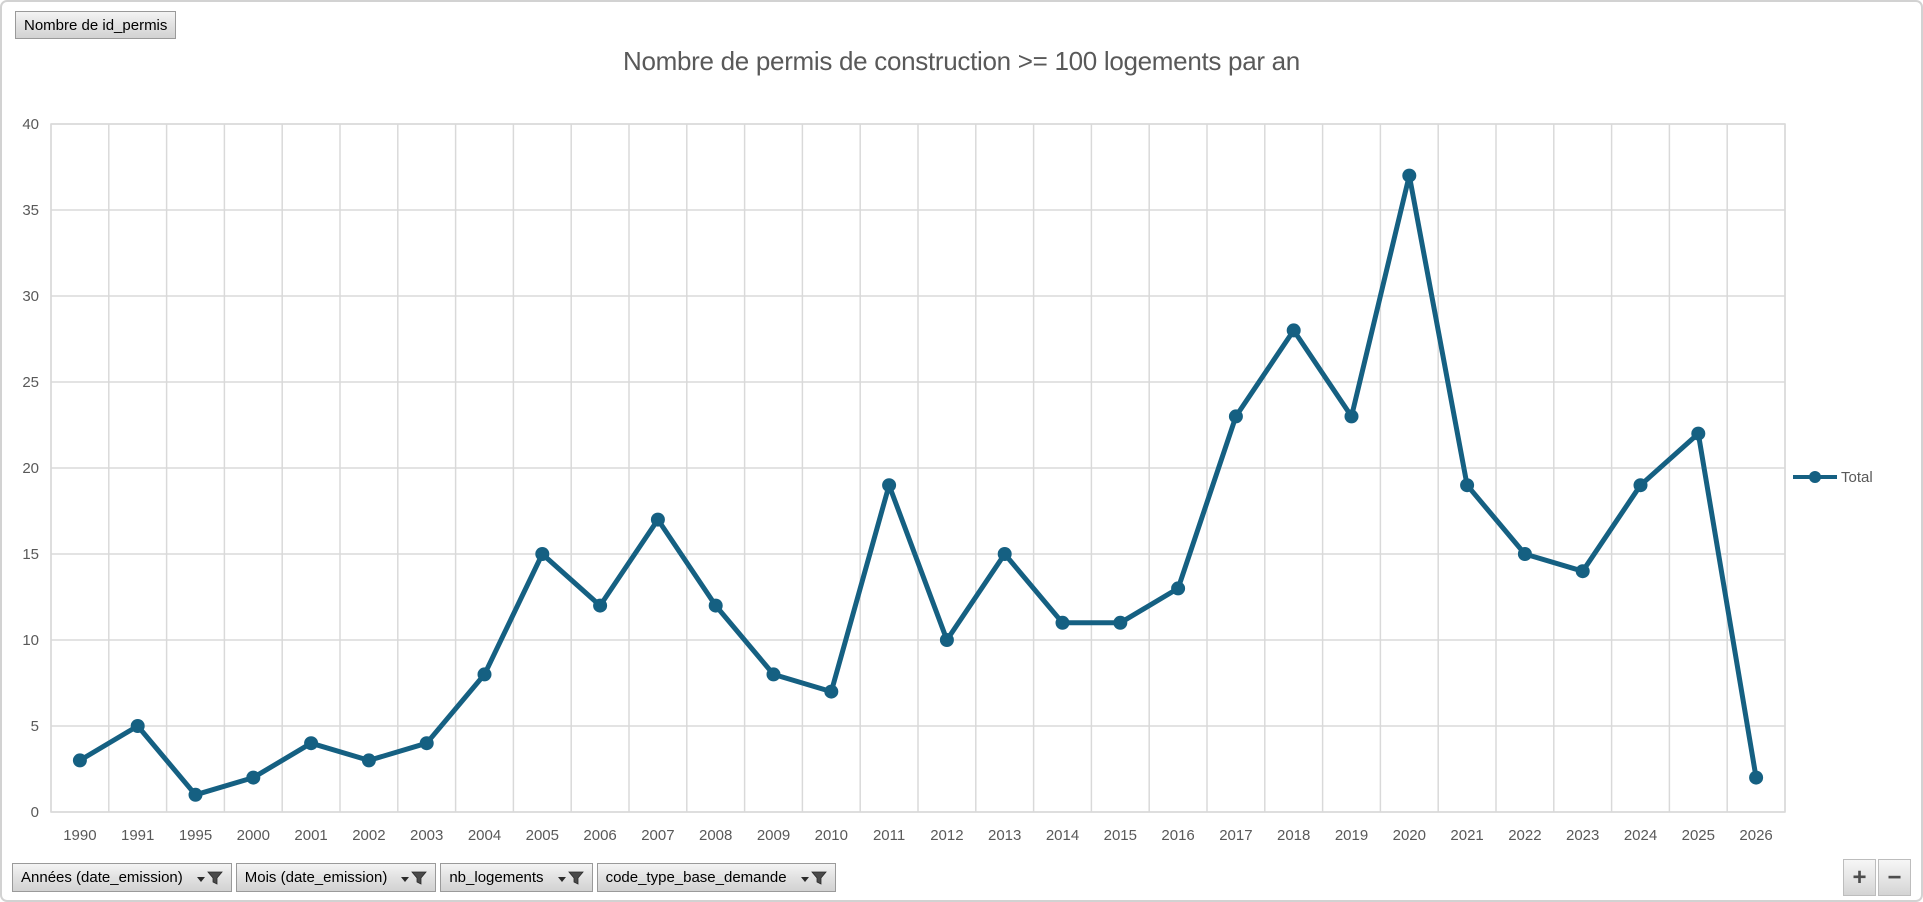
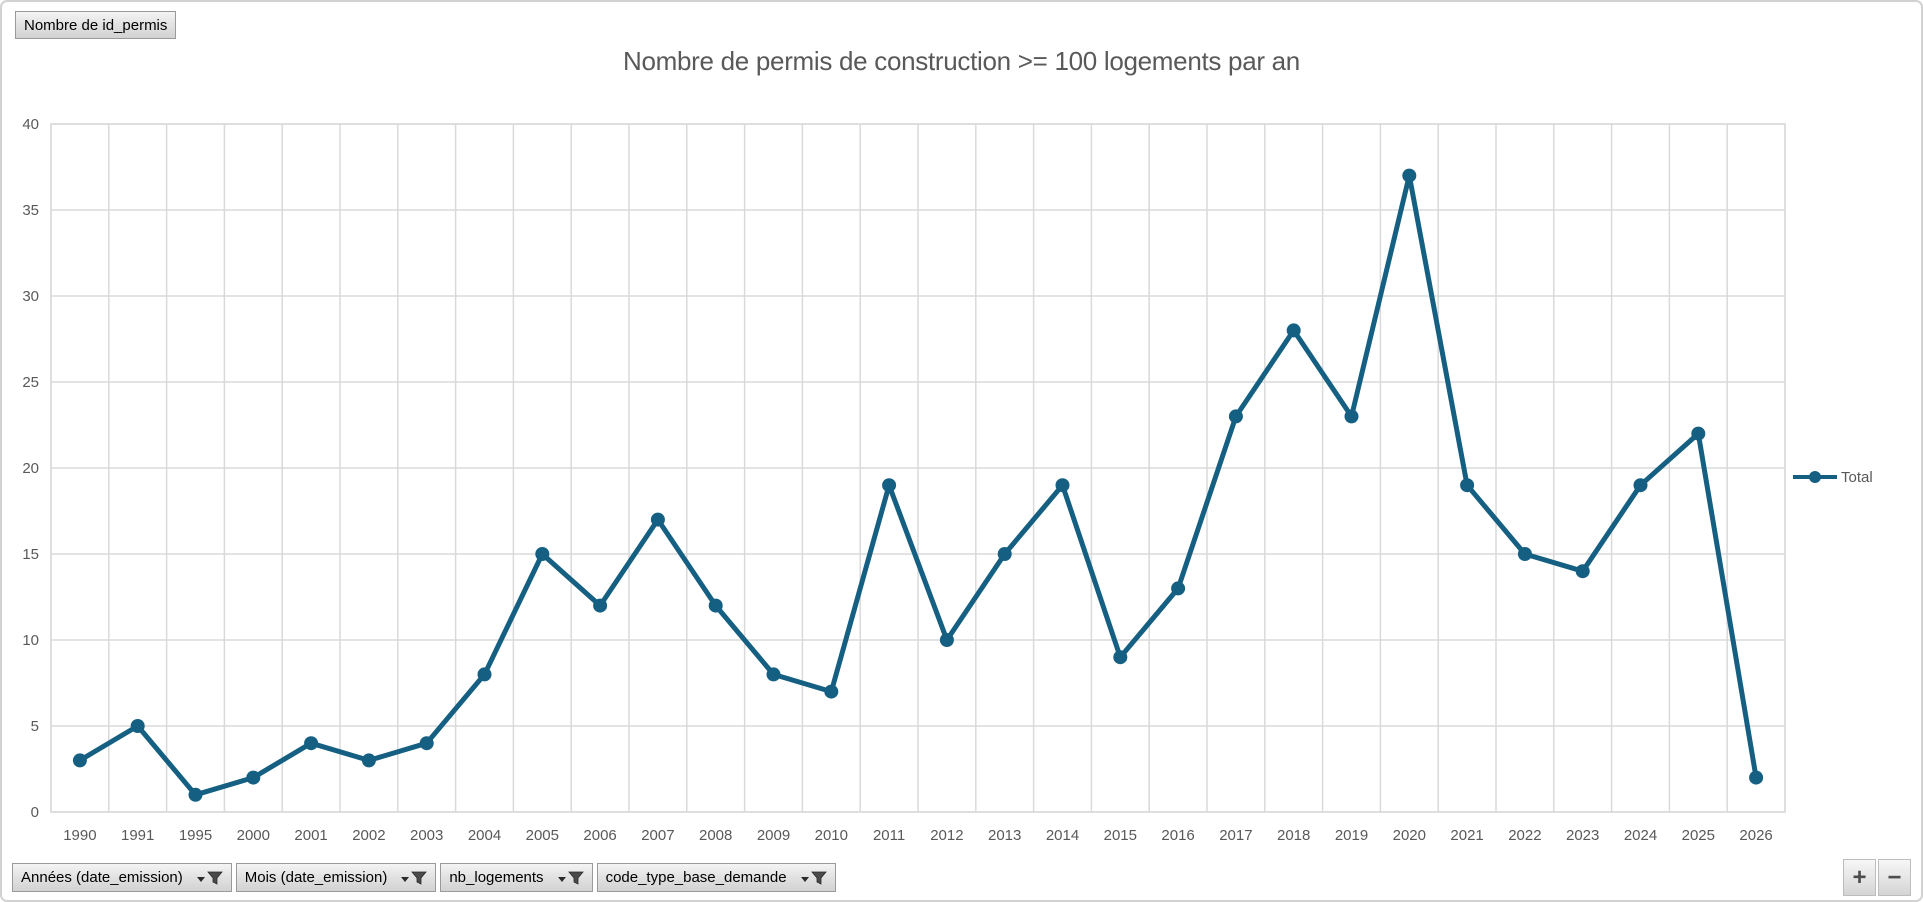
2014: 11 -> 19
2015: 11 -> 9
